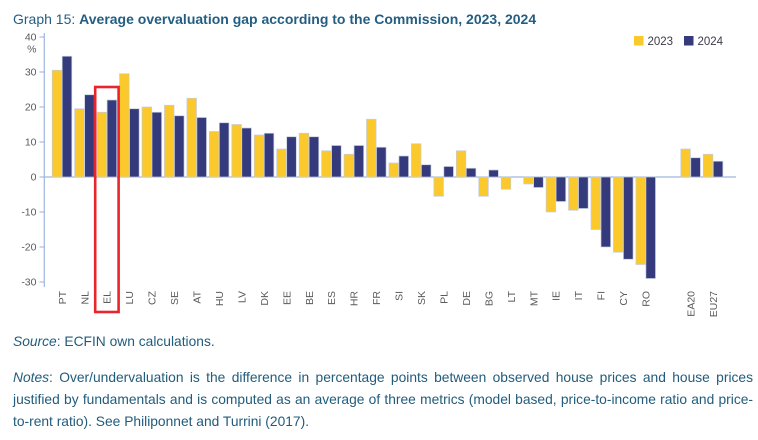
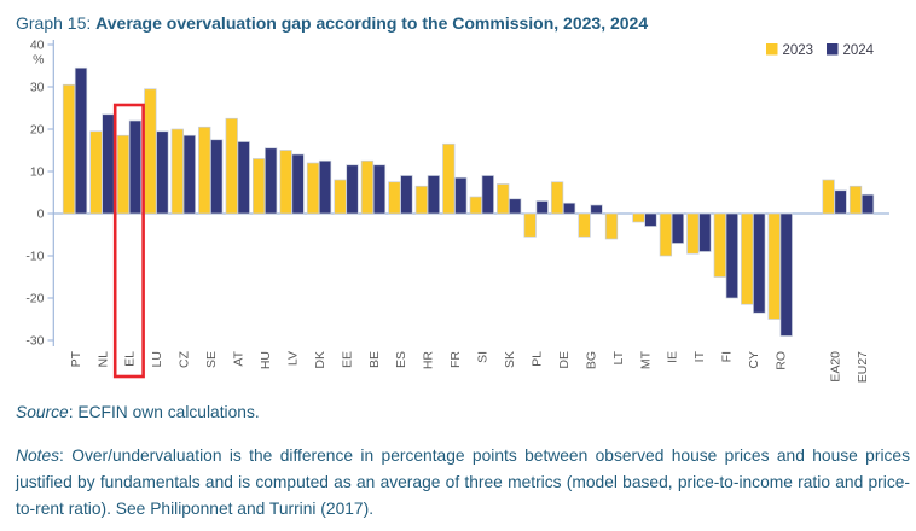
2024/SI: 6 -> 9
2023/SK: 10 -> 7
2023/LT: -4 -> -6
